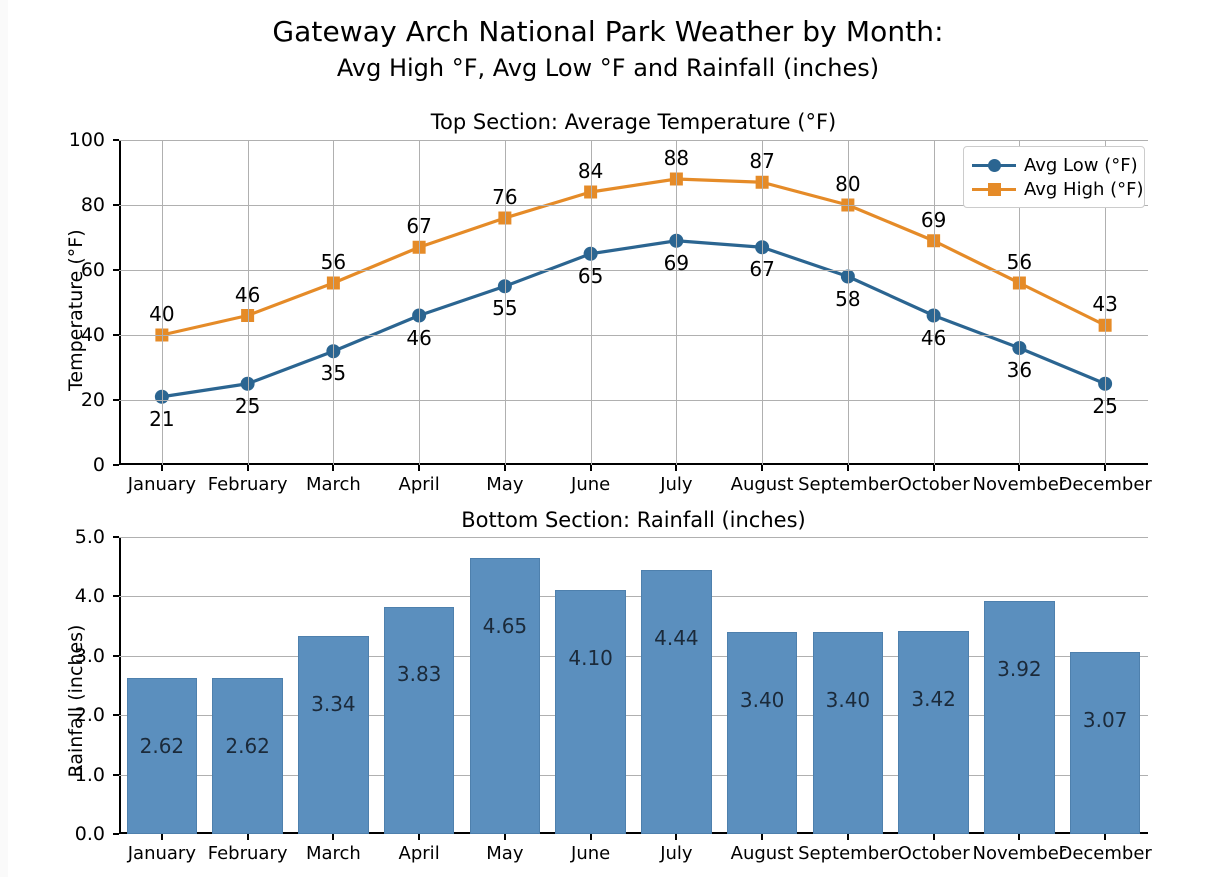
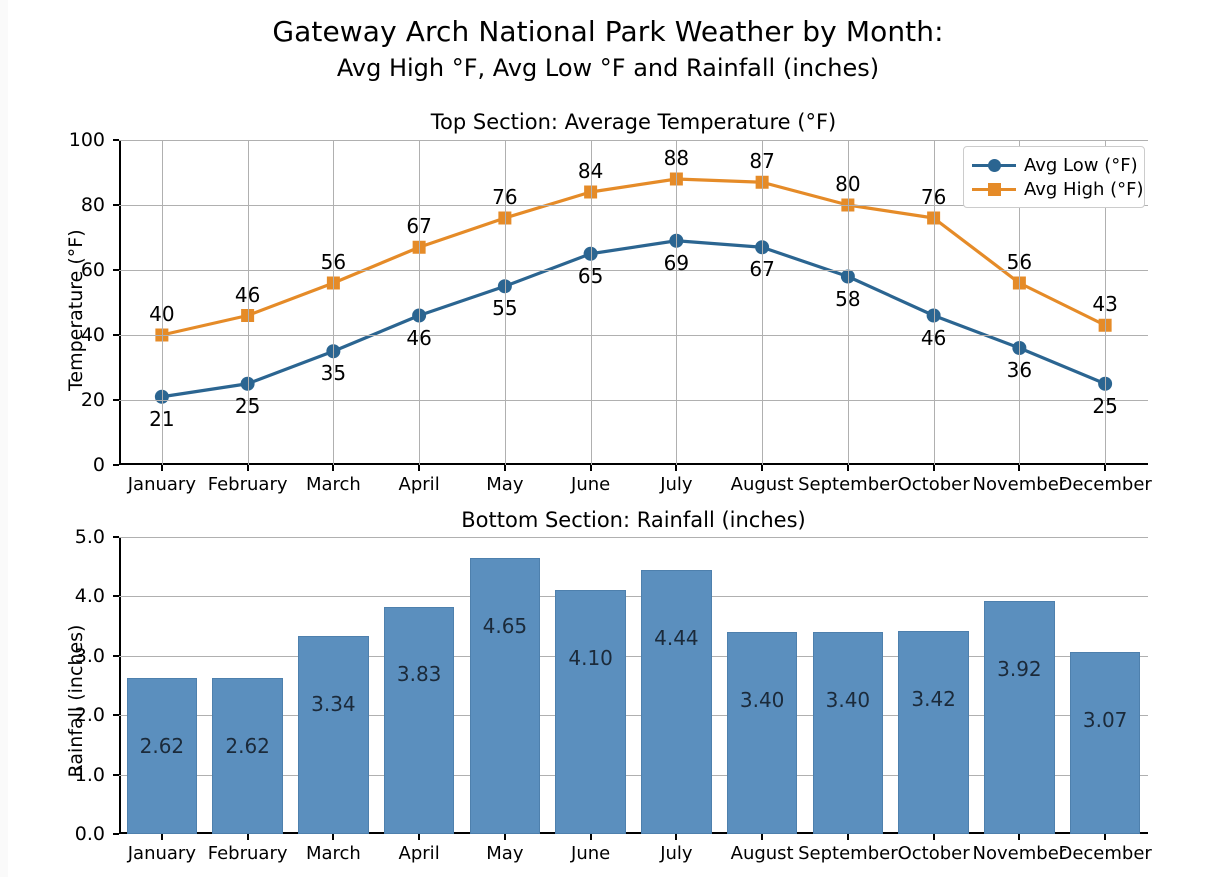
Top Section: Average Temperature (°F)/Avg High (°F)/October: 69 -> 76
